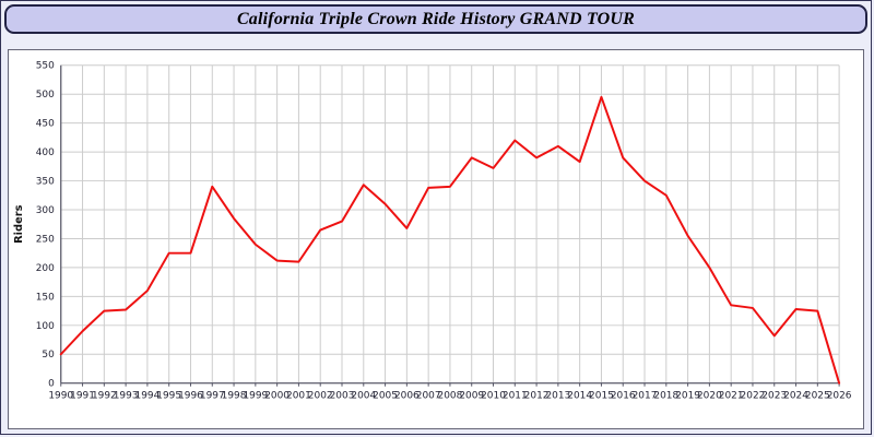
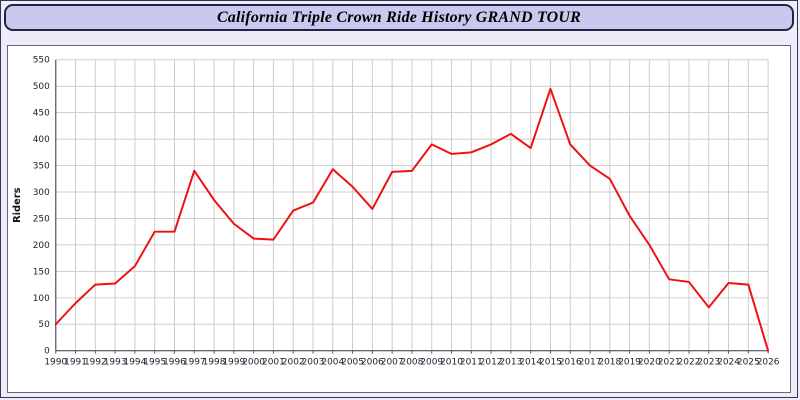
2011: 420 -> 380
